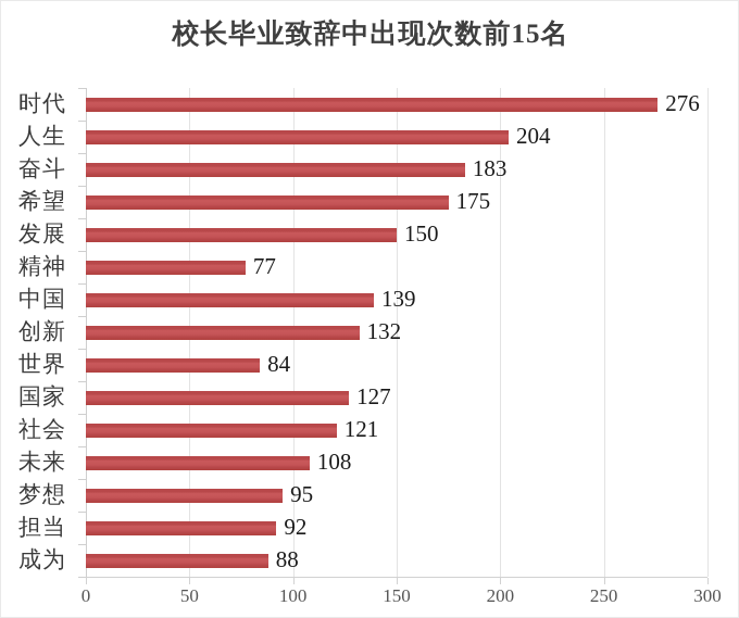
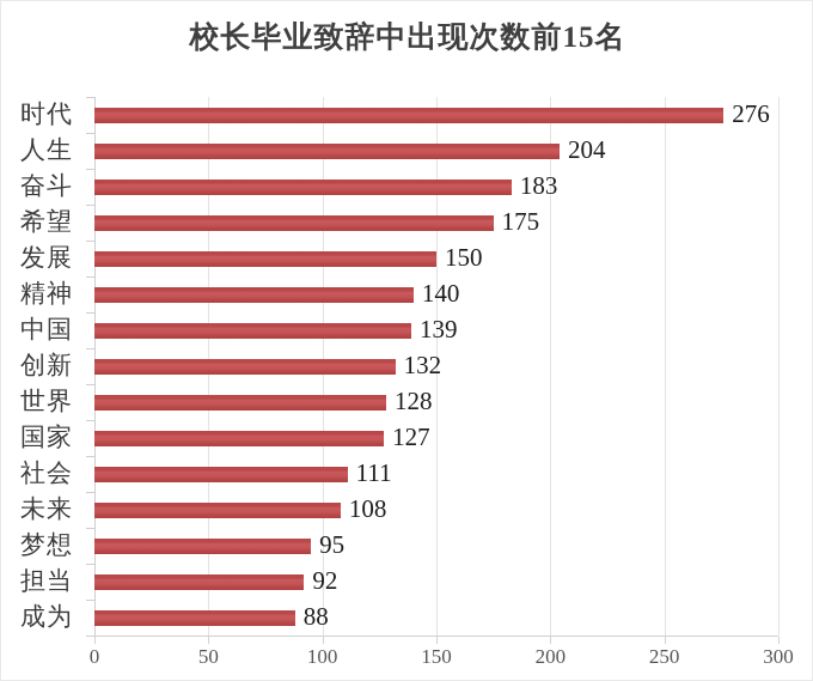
精神: 77 -> 140
世界: 84 -> 128
社会: 121 -> 111
